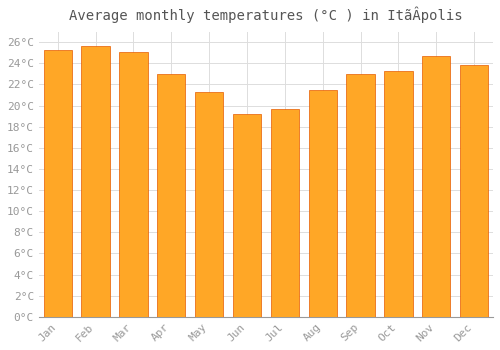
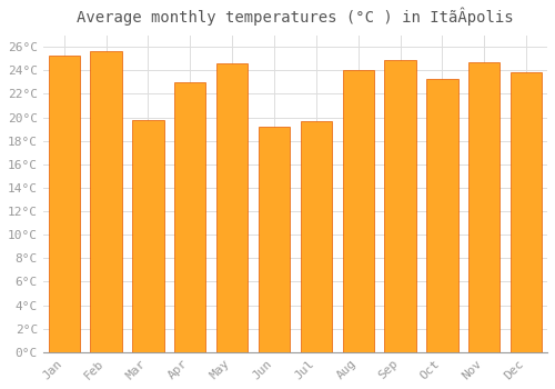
Mar: 25.1°C -> 19.8°C
May: 21.3°C -> 24.6°C
Aug: 21.5°C -> 24.0°C
Sep: 23.0°C -> 24.9°C
